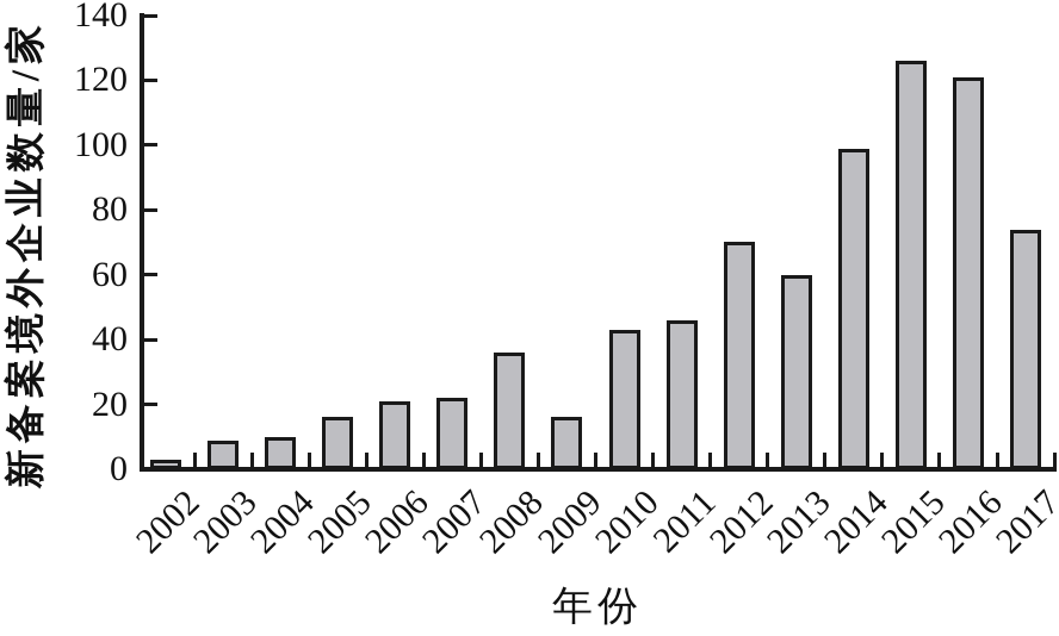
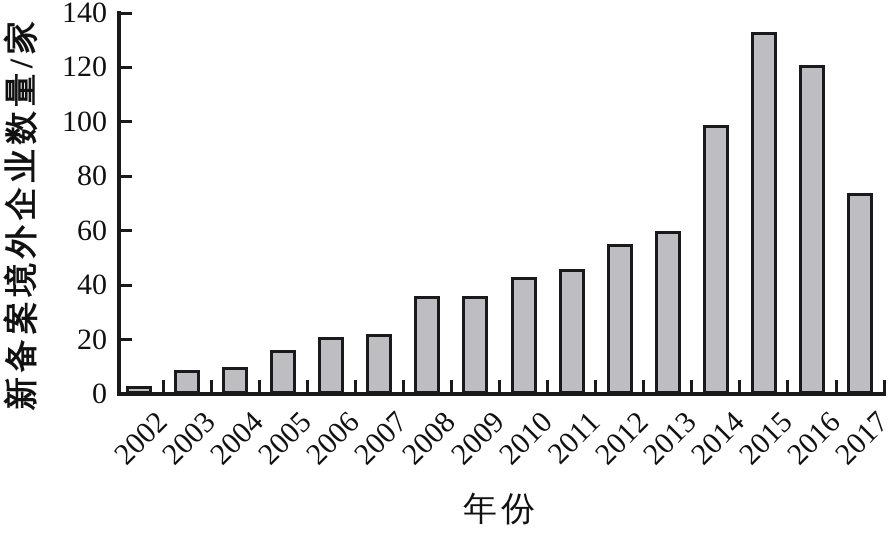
2009: 16 -> 36
2012: 70 -> 55
2015: 126 -> 133
